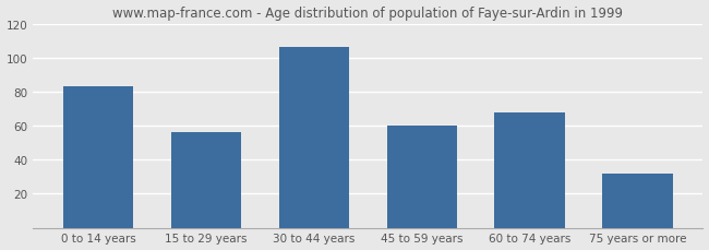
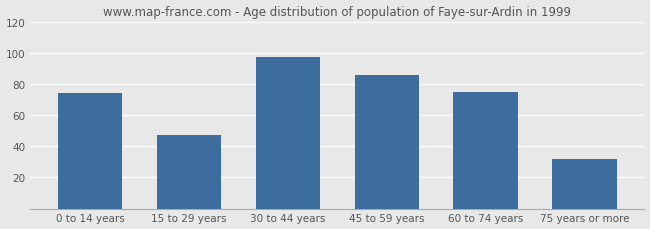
0 to 14 years: 83 -> 74
15 to 29 years: 56 -> 47
30 to 44 years: 106 -> 97
45 to 59 years: 60 -> 86
60 to 74 years: 68 -> 75
